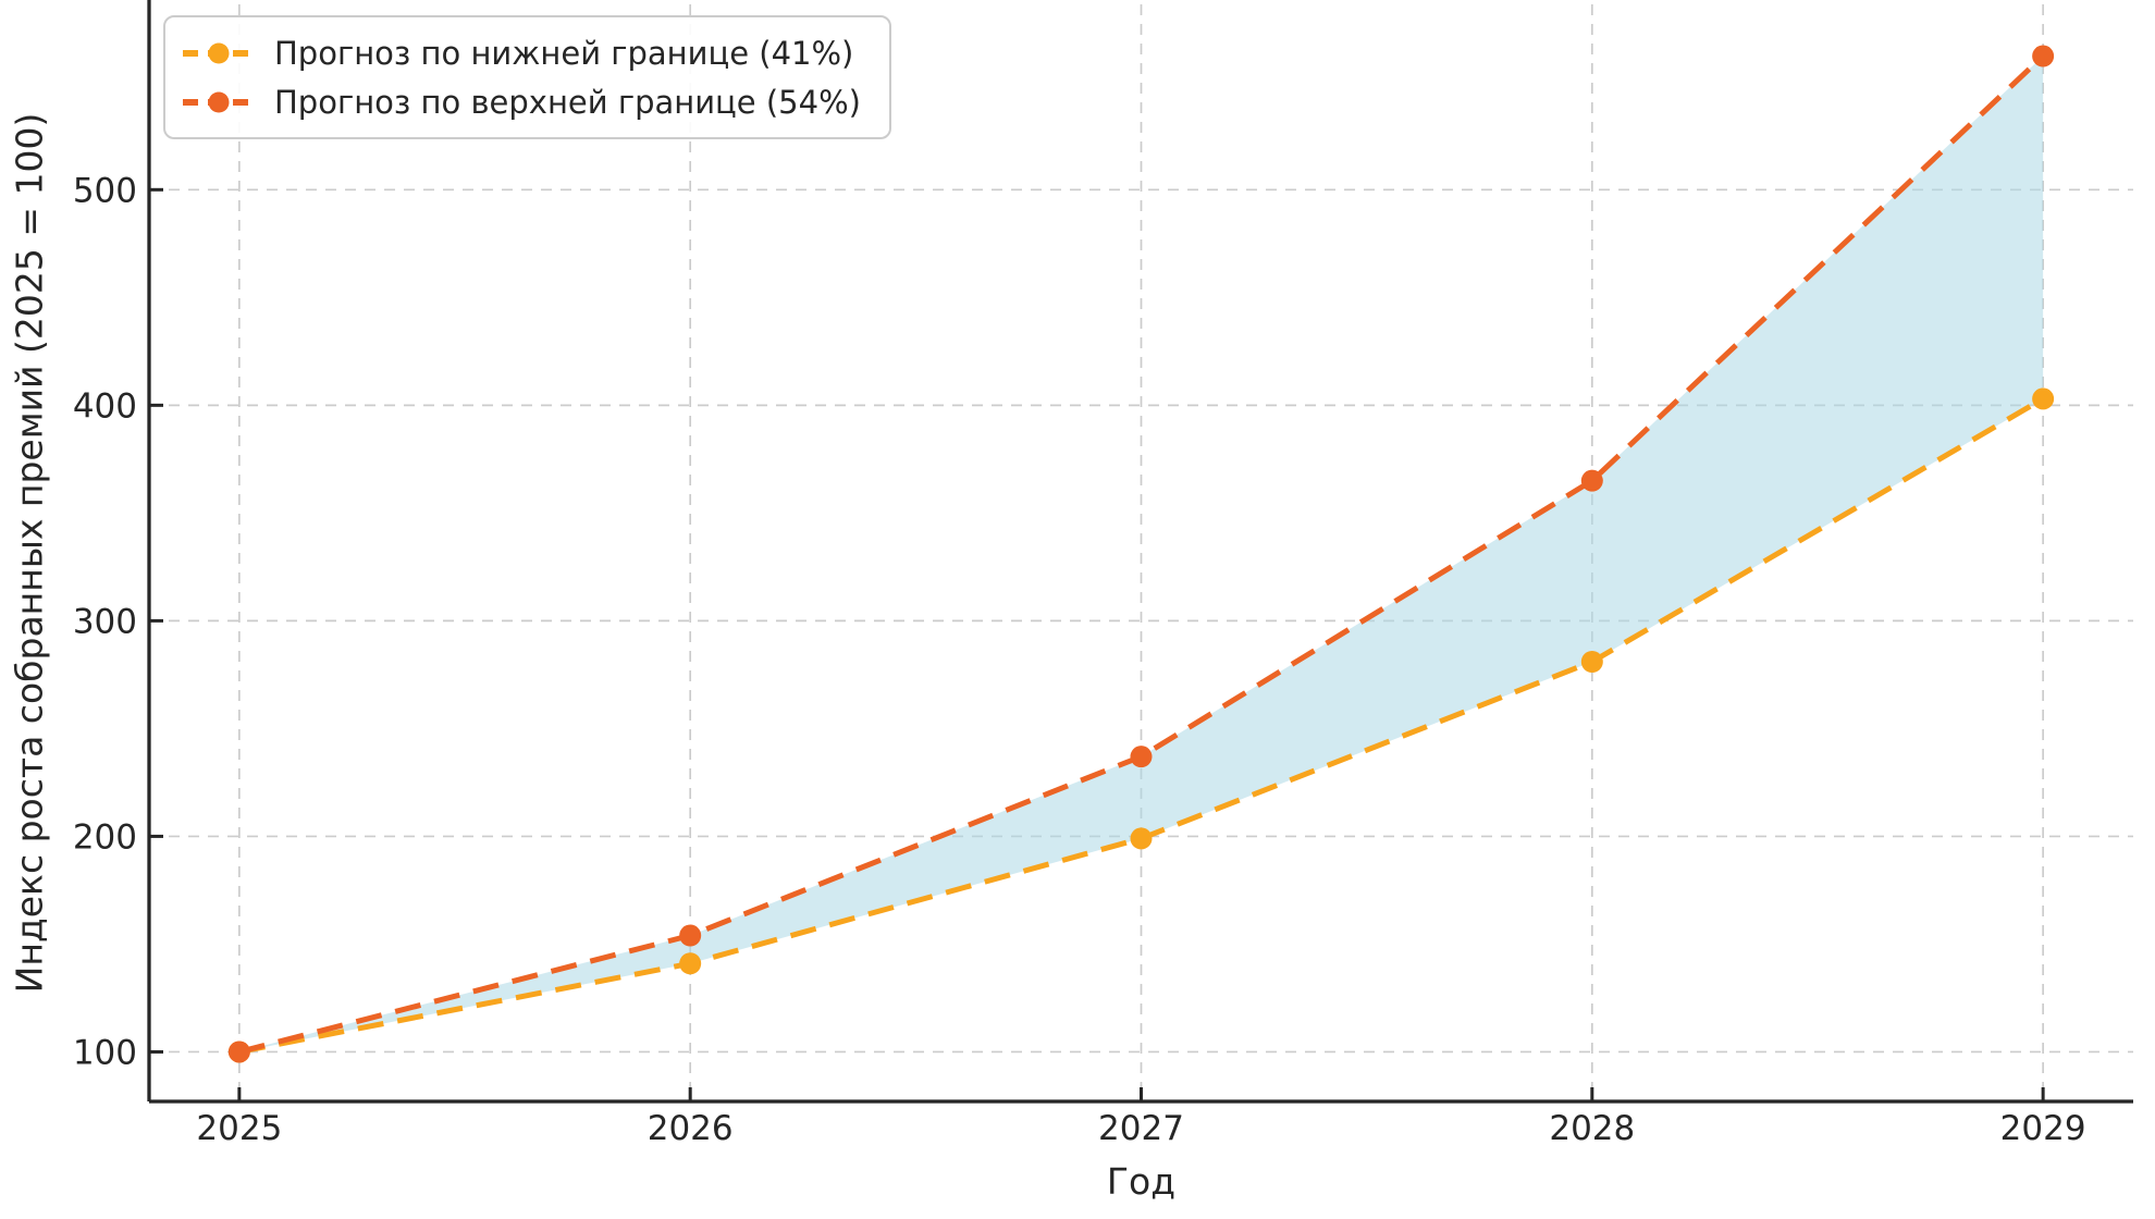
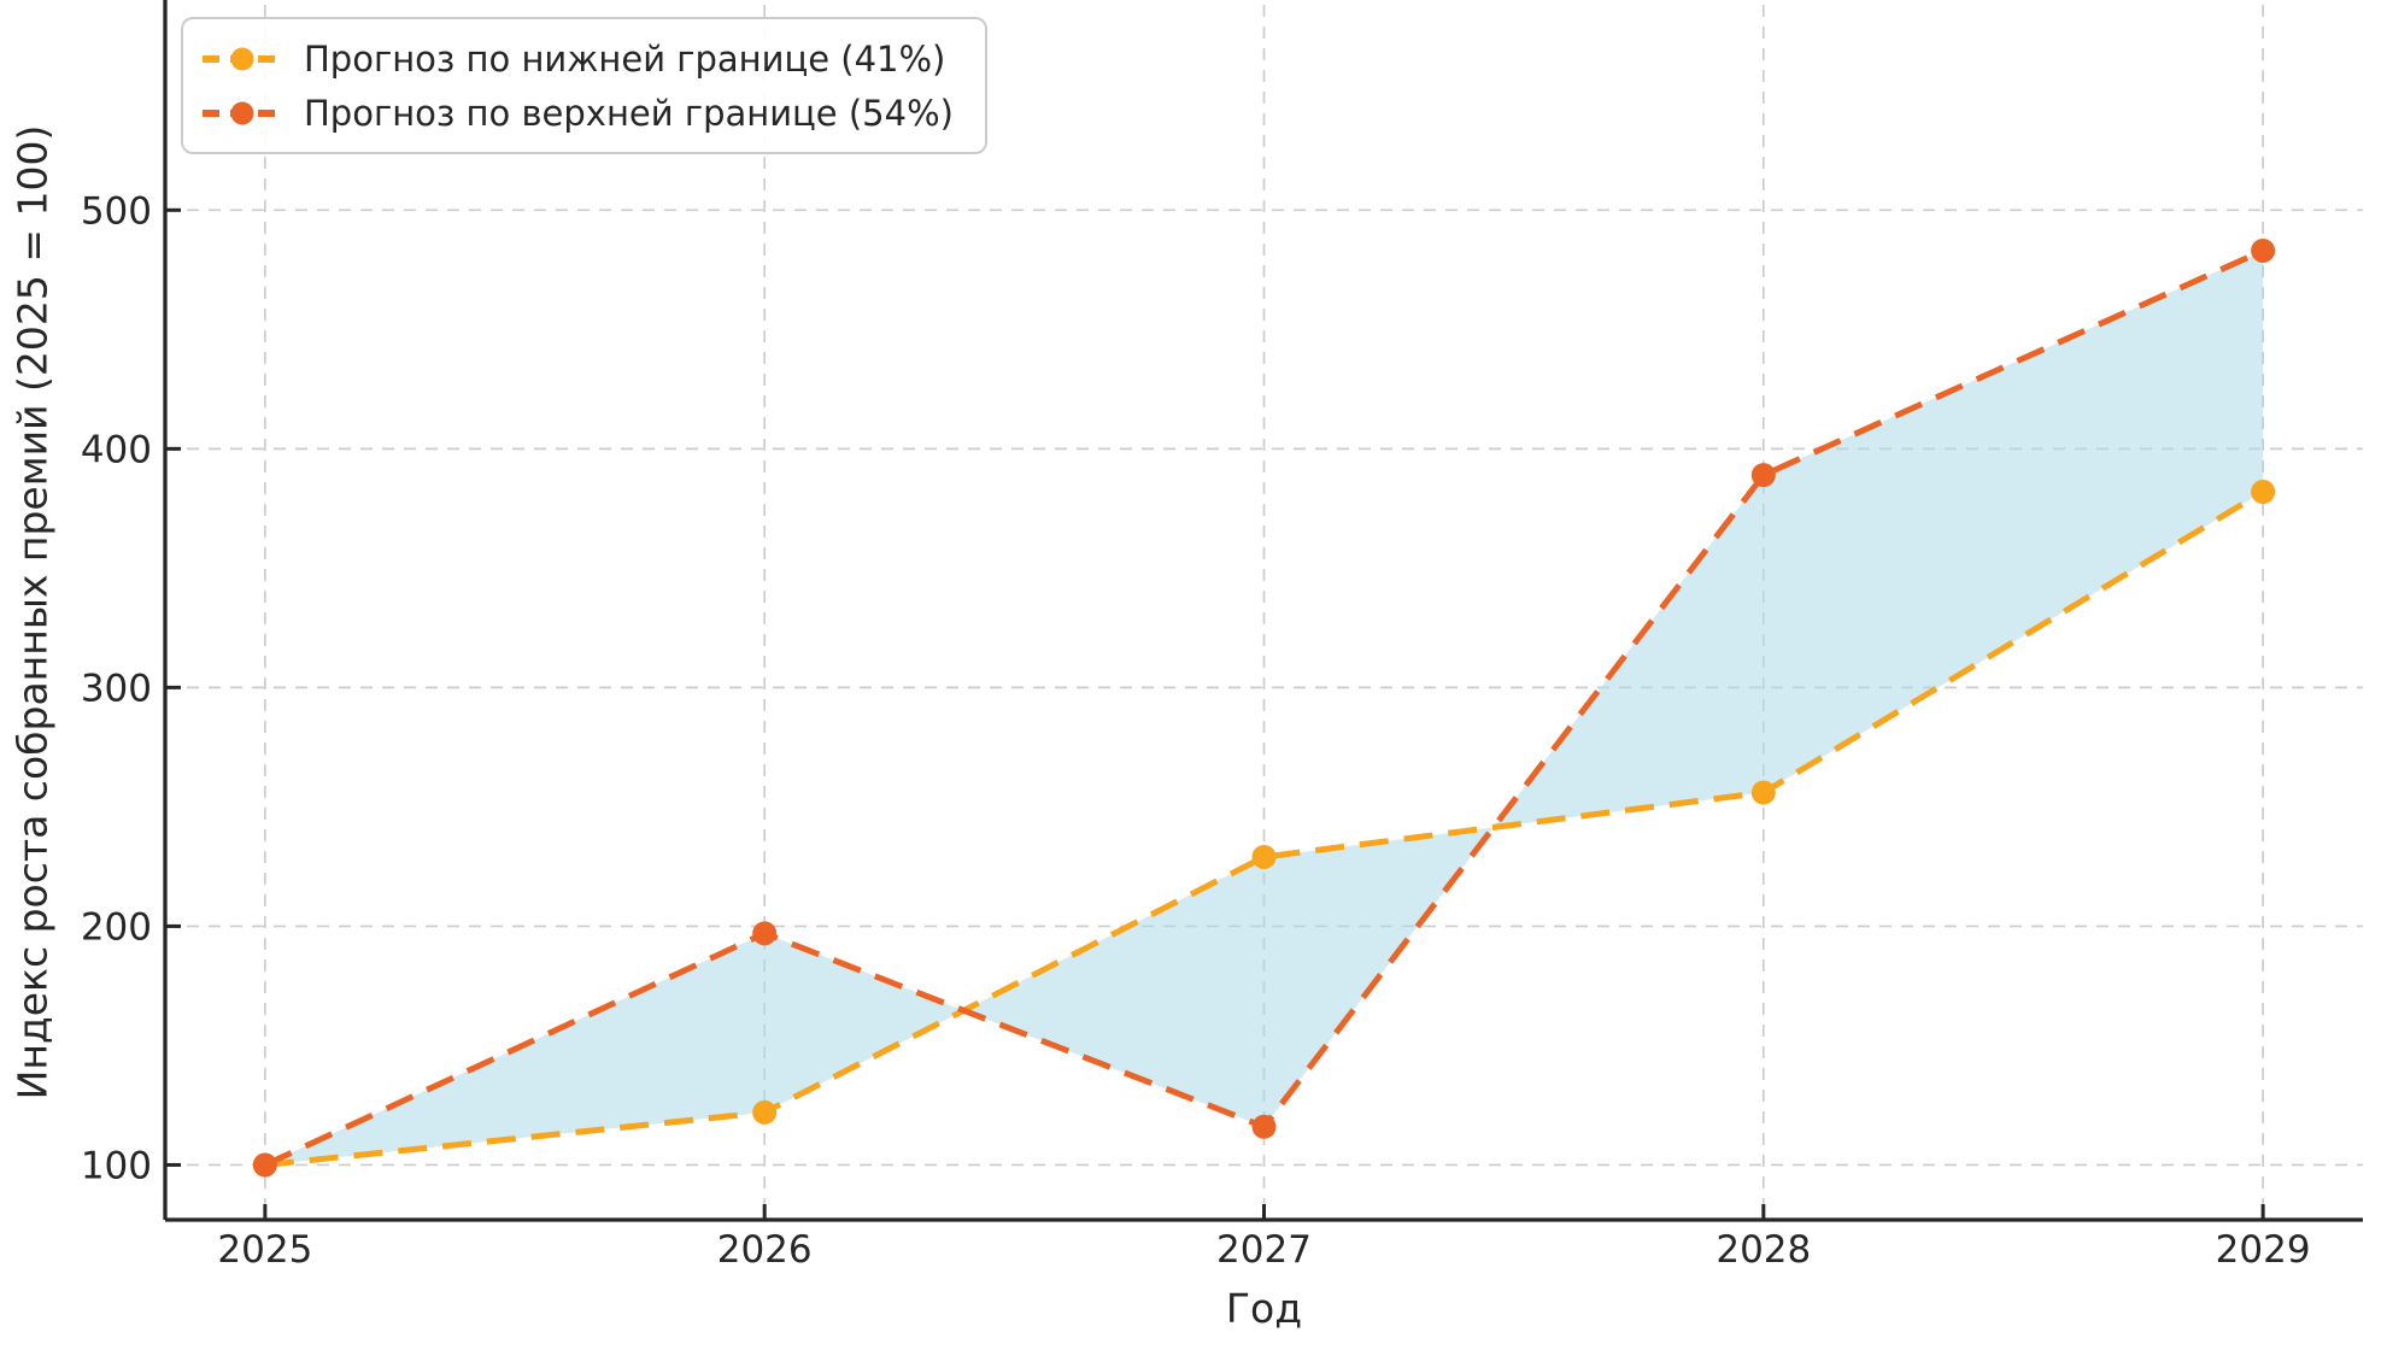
Прогноз по нижней границе (41%)/2026: 141 -> 122
Прогноз по верхней границе (54%)/2026: 154 -> 197
Прогноз по нижней границе (41%)/2027: 199 -> 229
Прогноз по верхней границе (54%)/2027: 237 -> 116
Прогноз по нижней границе (41%)/2028: 281 -> 256
Прогноз по верхней границе (54%)/2028: 365 -> 389
Прогноз по нижней границе (41%)/2029: 403 -> 382
Прогноз по верхней границе (54%)/2029: 562 -> 483
